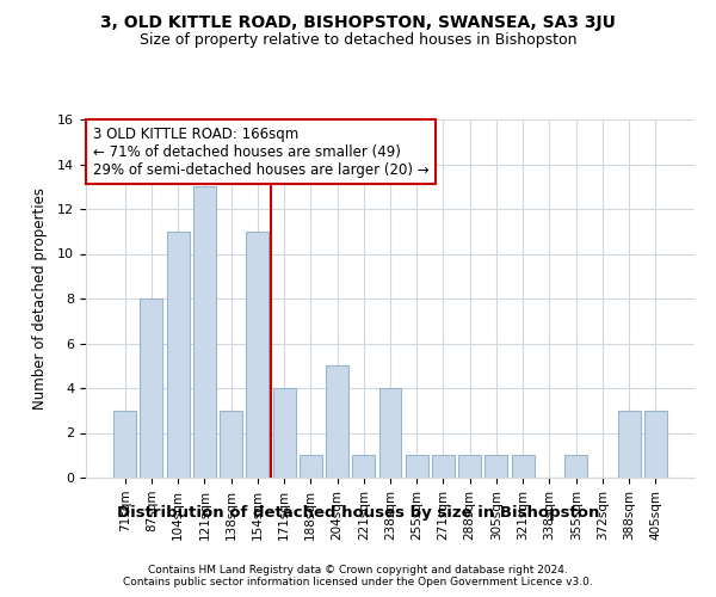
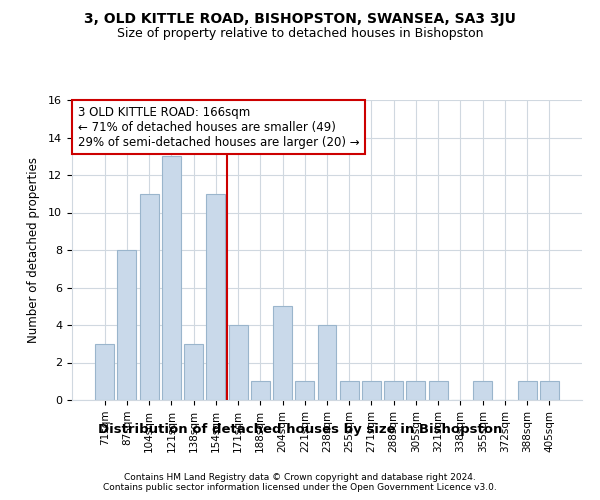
388sqm: 3 -> 1
405sqm: 3 -> 1
